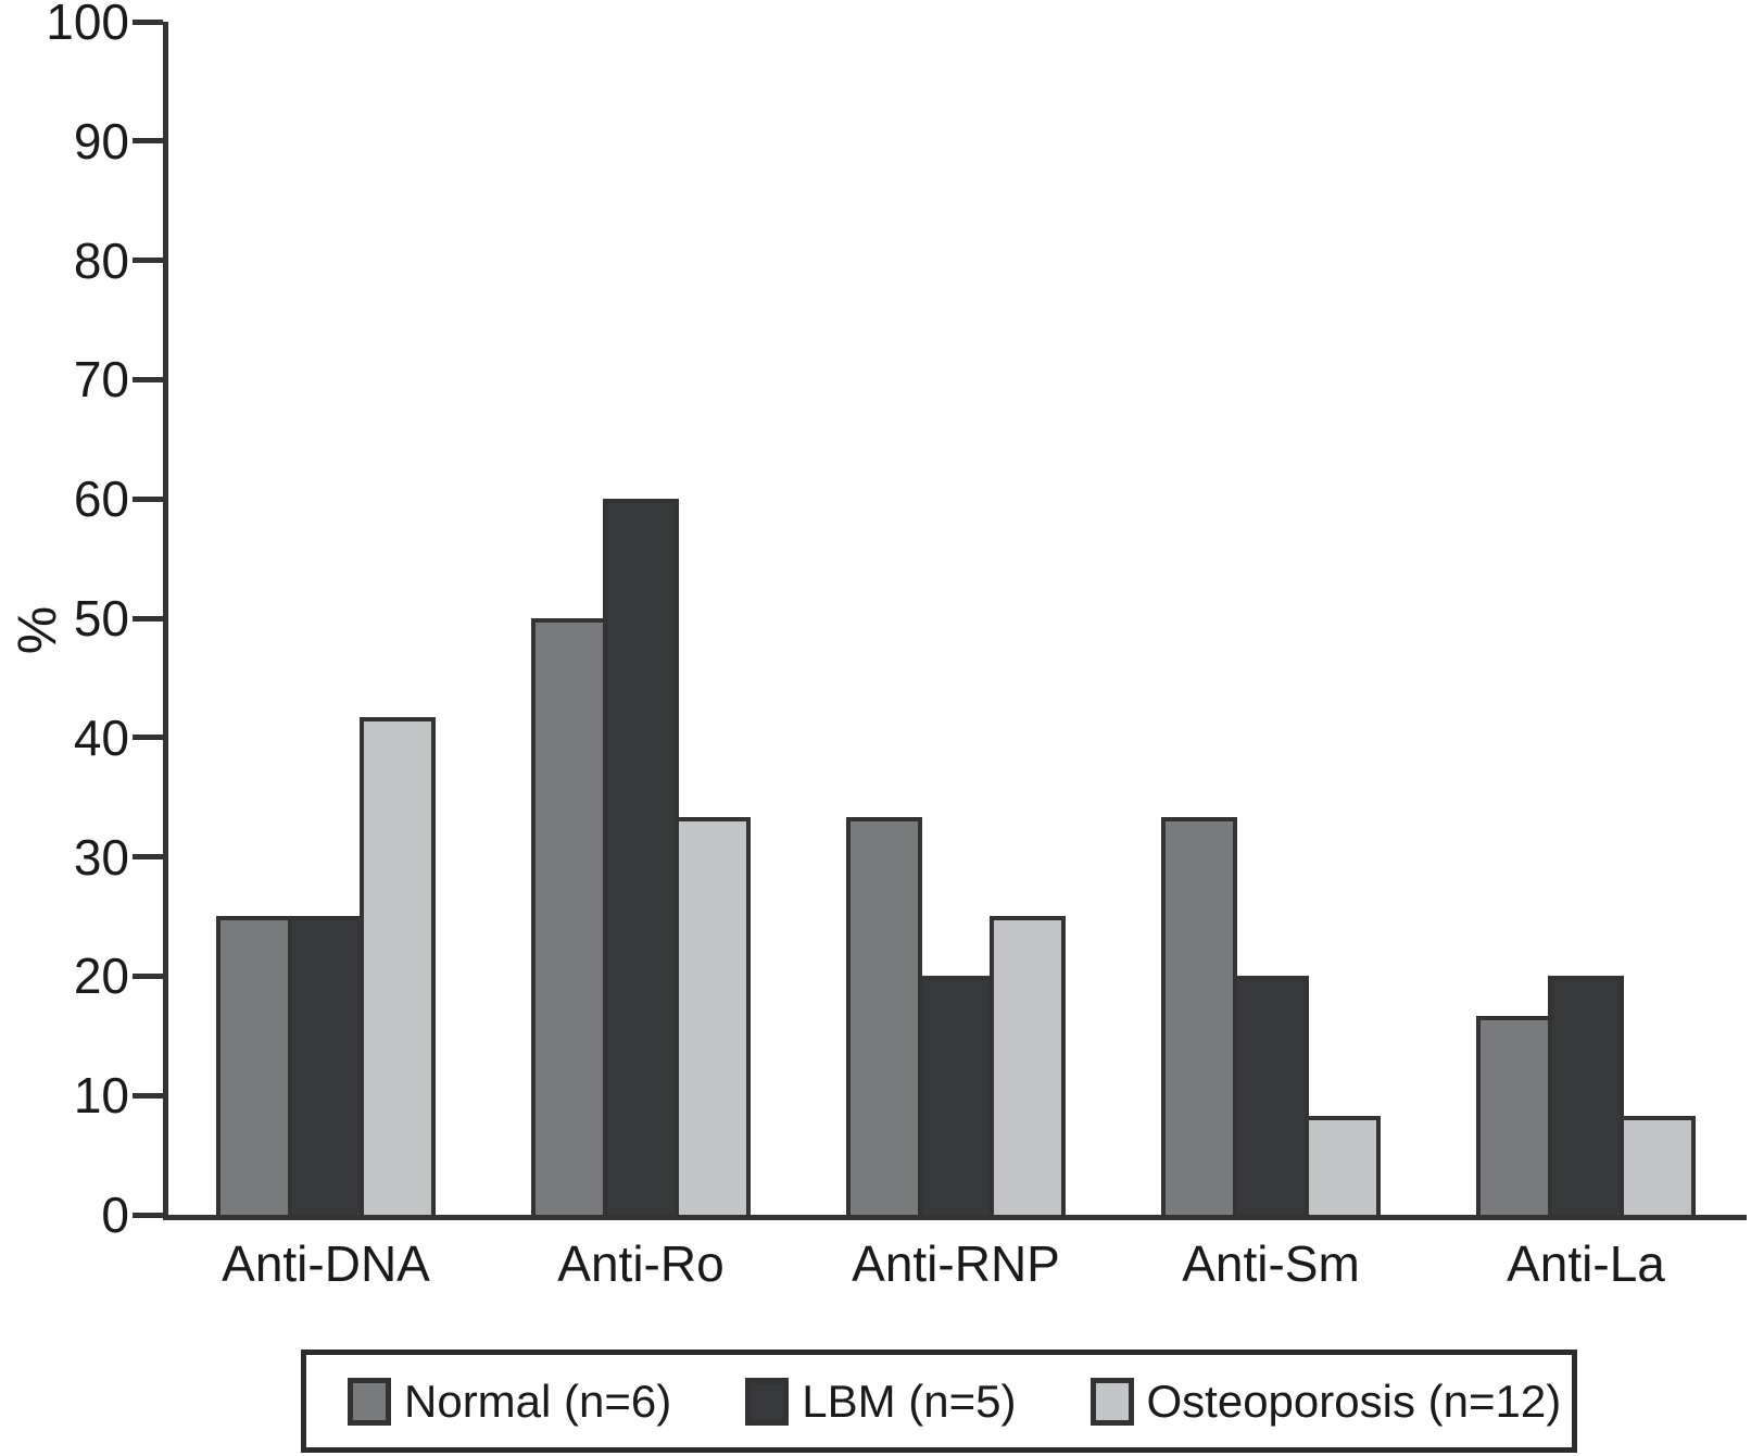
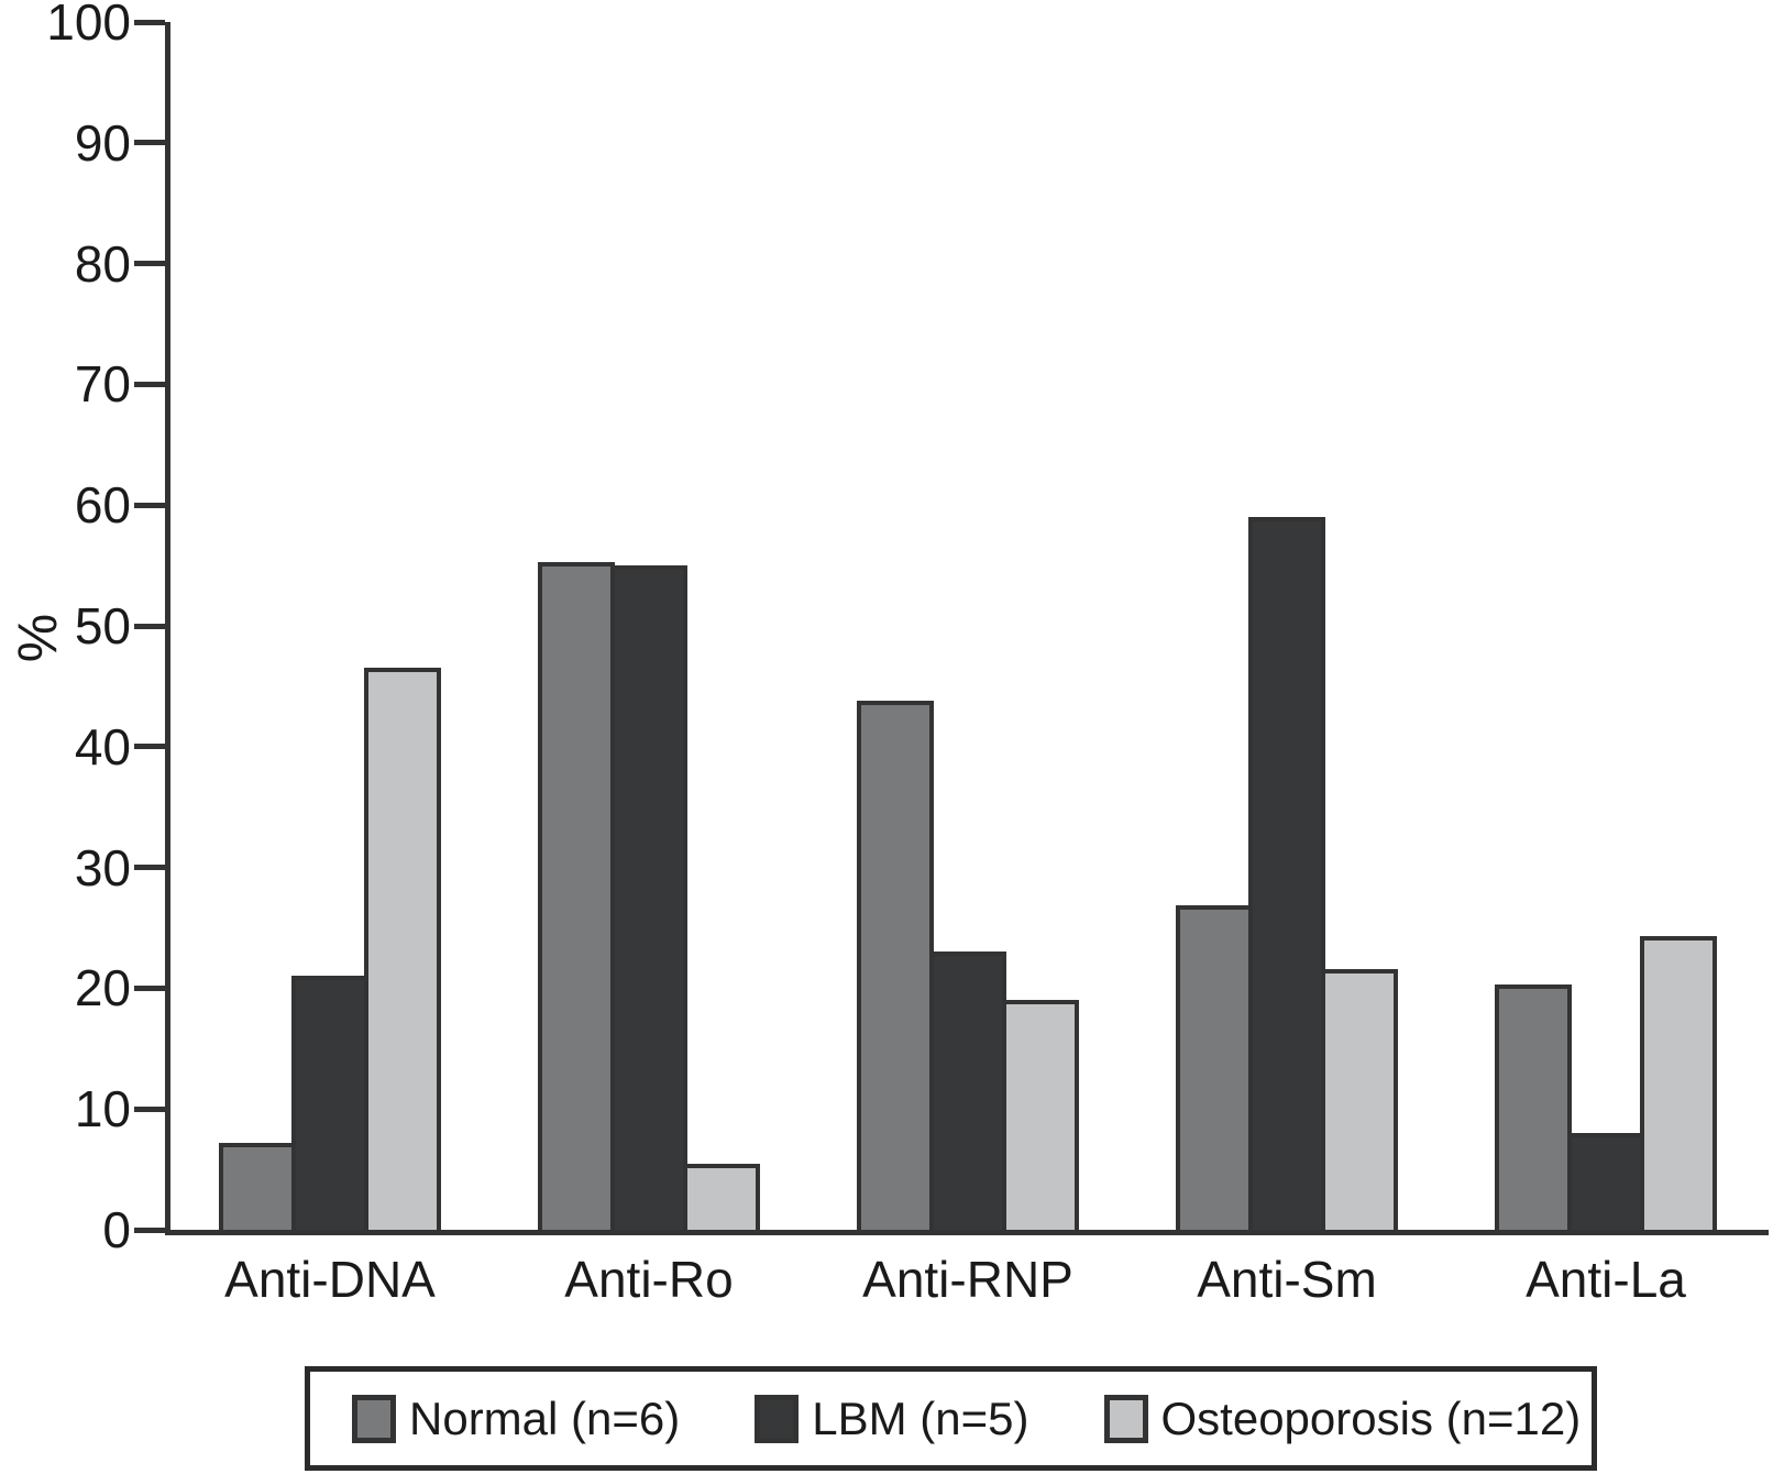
Normal (n=6)/Anti-DNA: 25.0 -> 7.2
LBM (n=5)/Anti-DNA: 25 -> 21
Osteoporosis (n=12)/Anti-DNA: 41.7 -> 46.5
Normal (n=6)/Anti-Ro: 50.0 -> 55.3
LBM (n=5)/Anti-Ro: 60 -> 55
Osteoporosis (n=12)/Anti-Ro: 33.3 -> 5.5
Normal (n=6)/Anti-RNP: 33.3 -> 43.8
LBM (n=5)/Anti-RNP: 20 -> 23
Osteoporosis (n=12)/Anti-RNP: 25.0 -> 19.0
Normal (n=6)/Anti-Sm: 33.3 -> 26.9
LBM (n=5)/Anti-Sm: 20 -> 59
Osteoporosis (n=12)/Anti-Sm: 8.3 -> 21.6
Normal (n=6)/Anti-La: 16.7 -> 20.3
LBM (n=5)/Anti-La: 20 -> 8
Osteoporosis (n=12)/Anti-La: 8.3 -> 24.3
